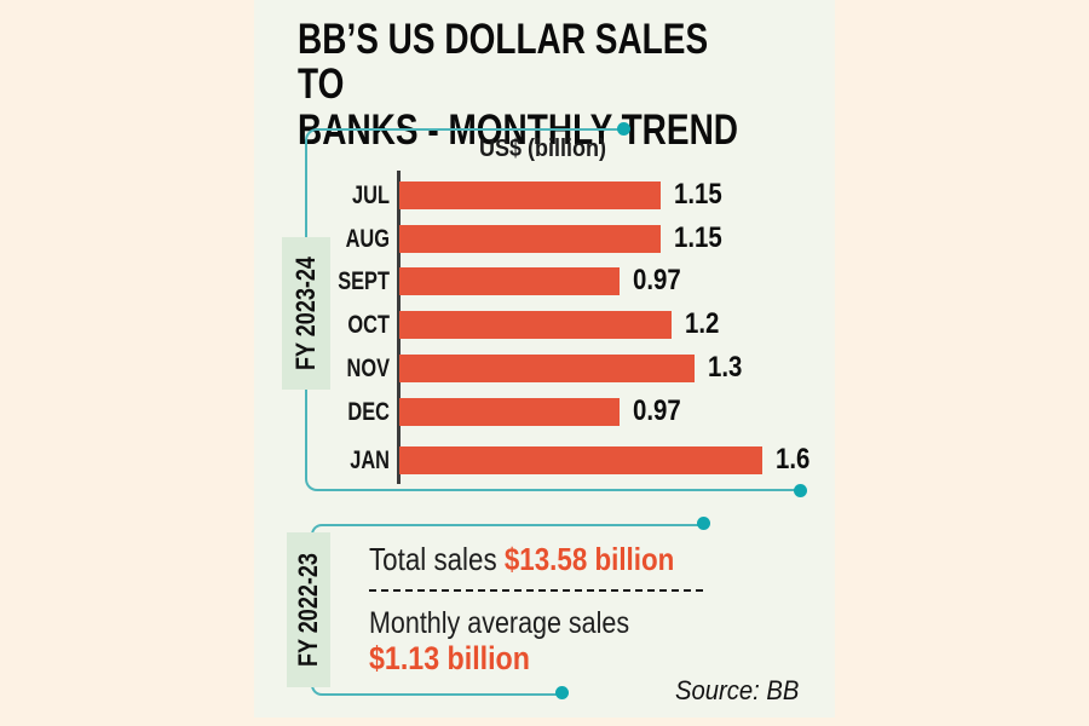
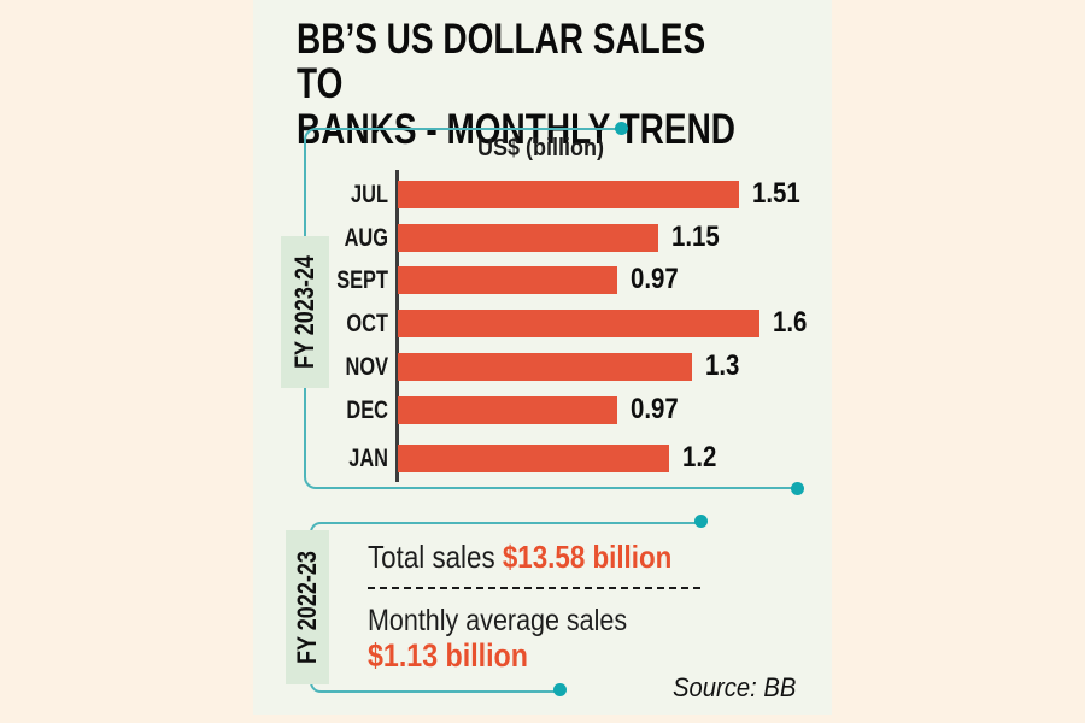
JUL: 1.15 -> 1.51
OCT: 1.2 -> 1.6
JAN: 1.6 -> 1.2
